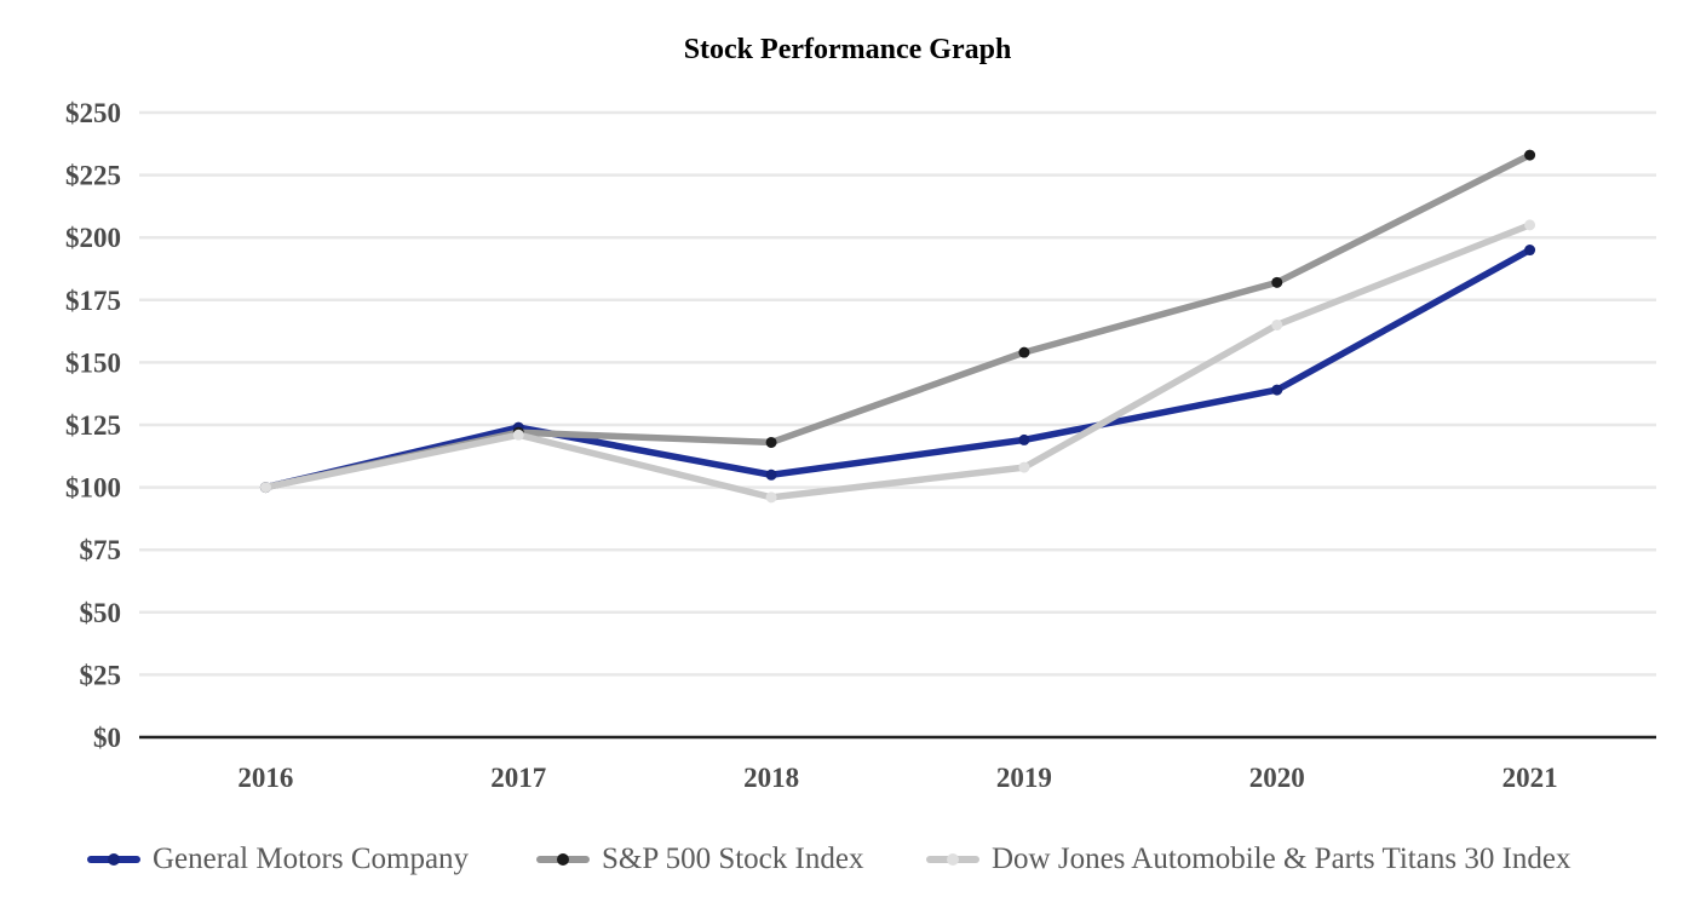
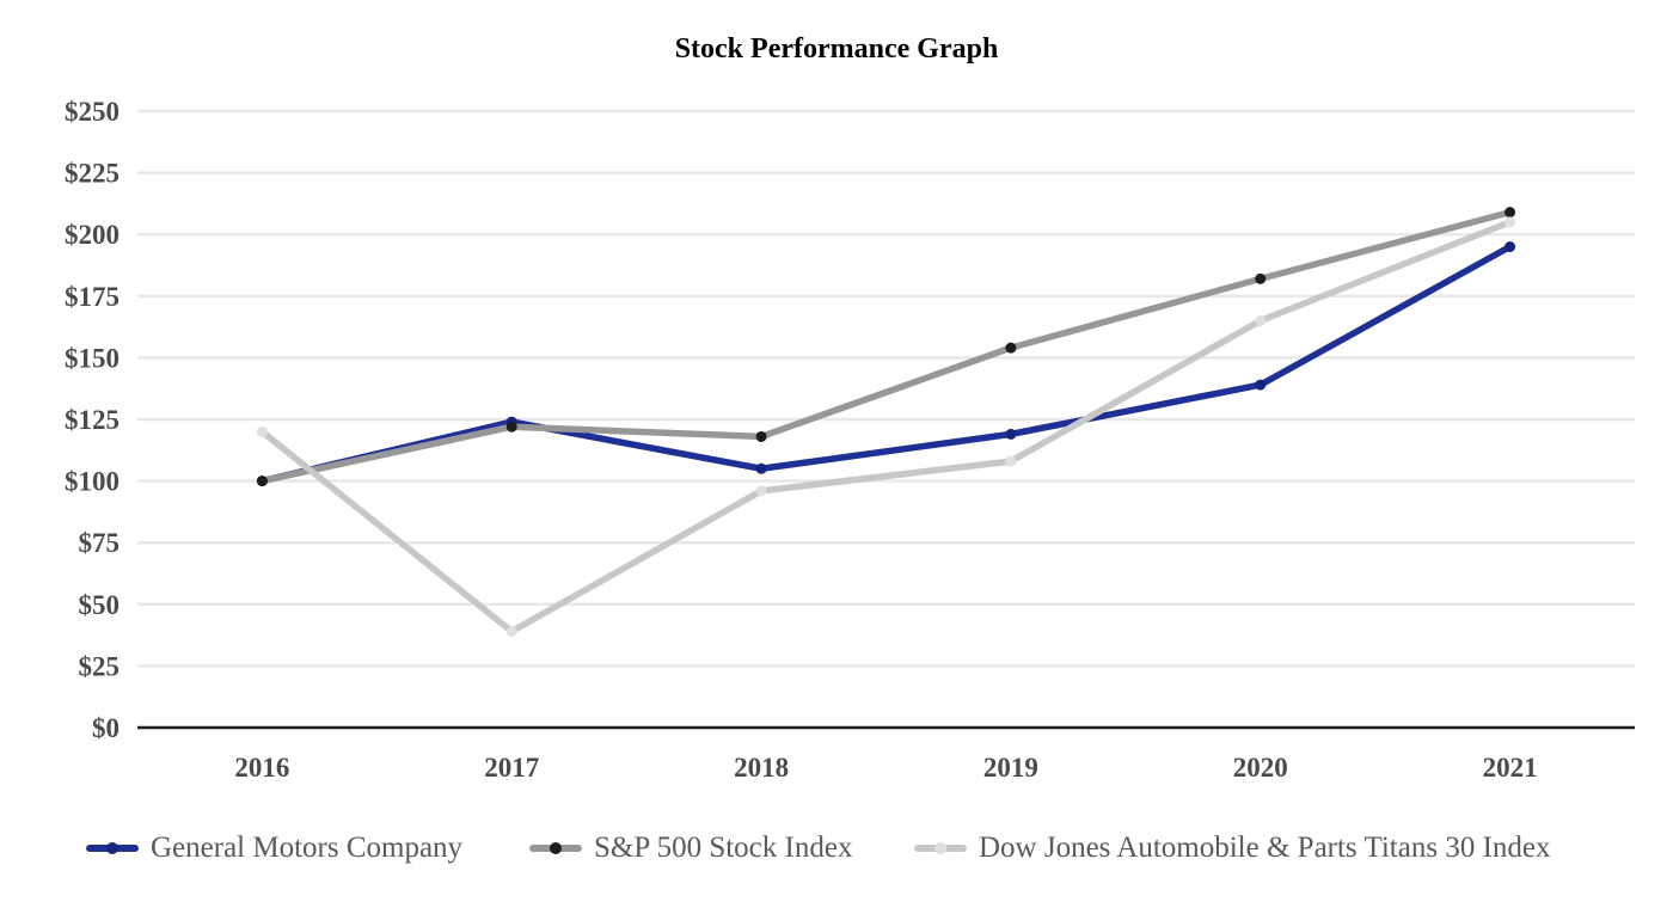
Dow Jones Automobile & Parts Titans 30 Index/2016: $100 -> $120
Dow Jones Automobile & Parts Titans 30 Index/2017: $121 -> $39
S&P 500 Stock Index/2021: $233 -> $209
